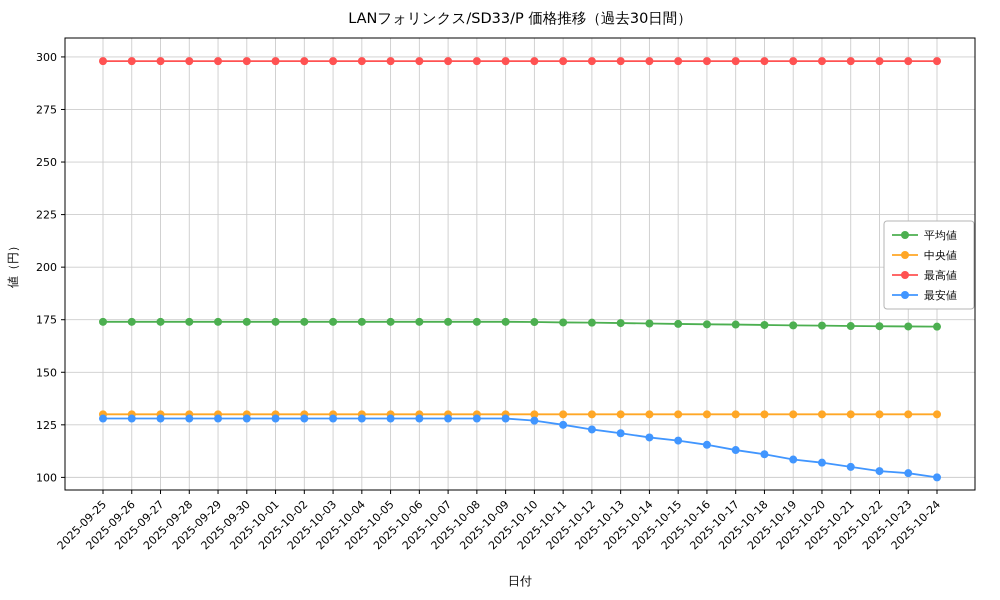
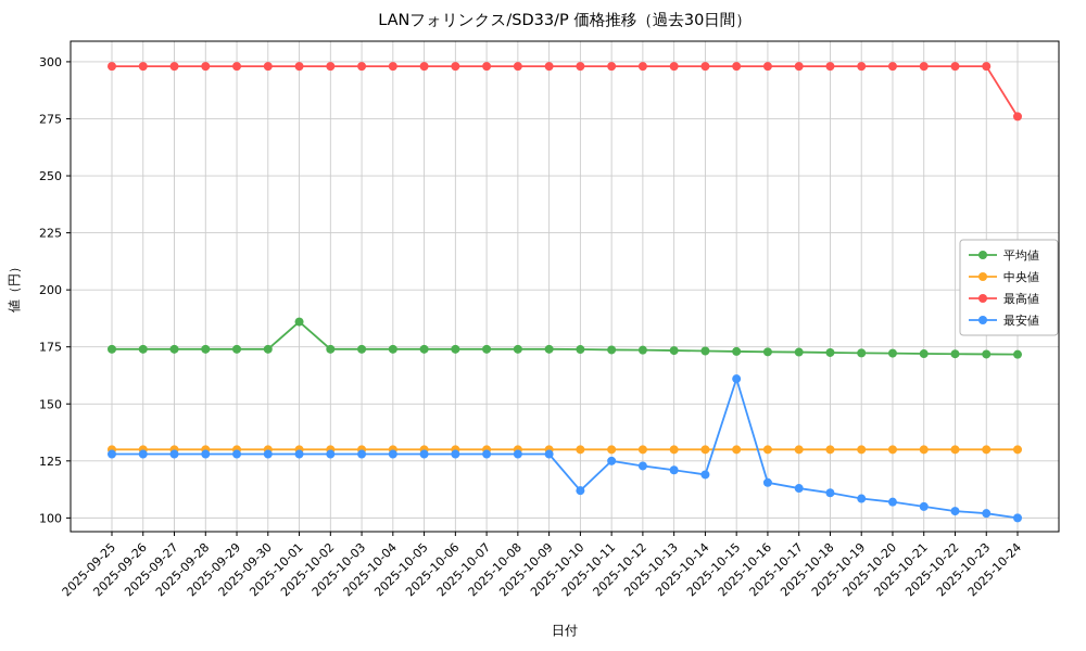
平均値/2025-10-01: 174 -> 186
最安値/2025-10-10: 127 -> 112
最安値/2025-10-15: 118 -> 161
最高値/2025-10-24: 298 -> 276
